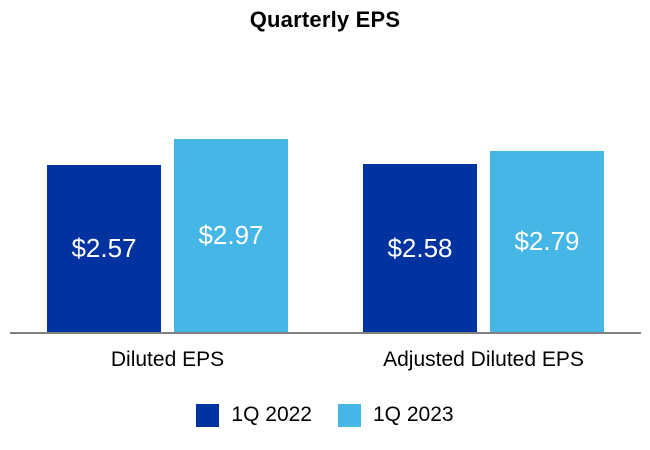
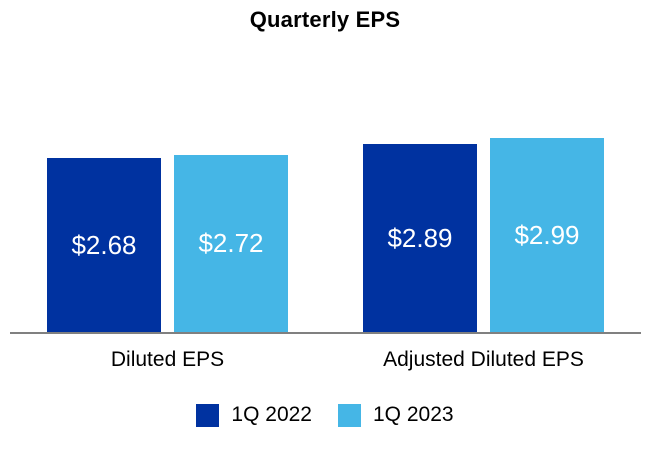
1Q 2022/Diluted EPS: $2.57 -> $2.68
1Q 2023/Diluted EPS: $2.97 -> $2.72
1Q 2022/Adjusted Diluted EPS: $2.58 -> $2.89
1Q 2023/Adjusted Diluted EPS: $2.79 -> $2.99
